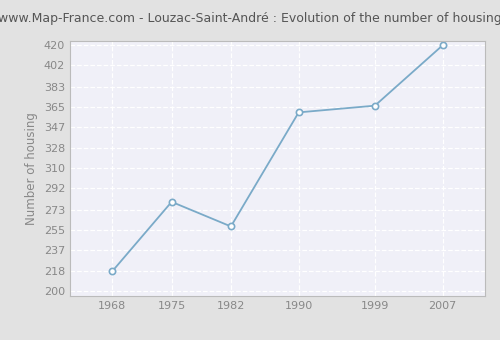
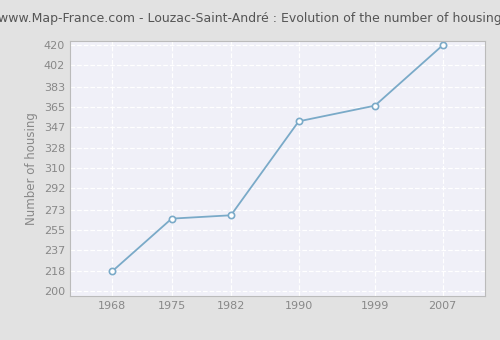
1975: 280 -> 265
1982: 258 -> 268
1990: 360 -> 352
